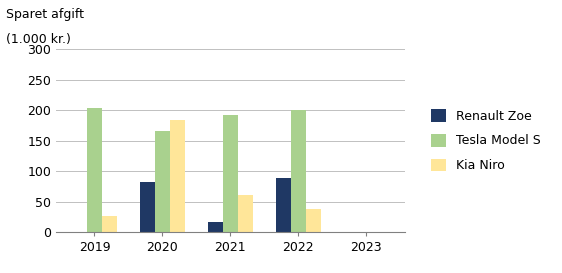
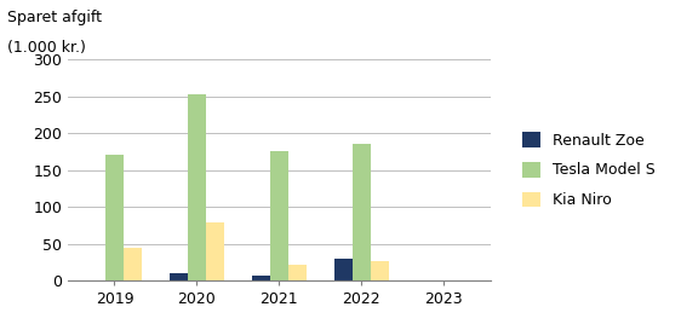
Tesla Model S/2019: 204 -> 170
Kia Niro/2019: 26 -> 45
Renault Zoe/2020: 82 -> 10
Tesla Model S/2020: 166 -> 253
Kia Niro/2020: 184 -> 78
Renault Zoe/2021: 16 -> 6
Tesla Model S/2021: 192 -> 175
Kia Niro/2021: 60 -> 22
Renault Zoe/2022: 88 -> 29
Tesla Model S/2022: 200 -> 185
Kia Niro/2022: 38 -> 27
